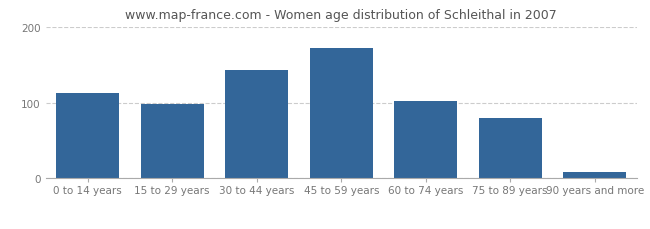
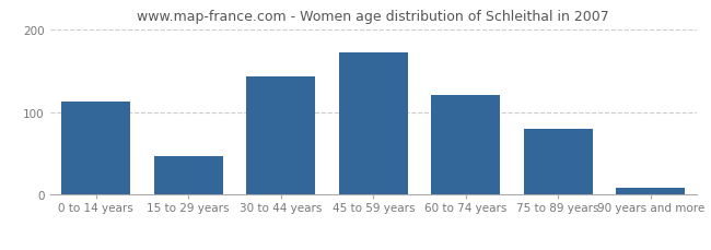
15 to 29 years: 98 -> 46
60 to 74 years: 102 -> 120
